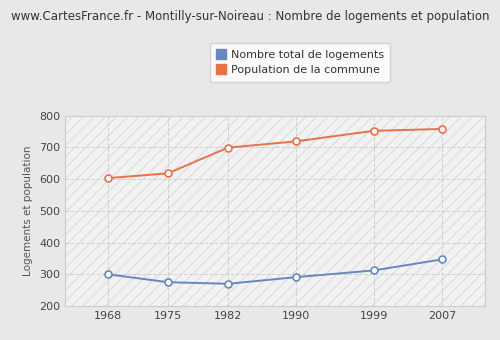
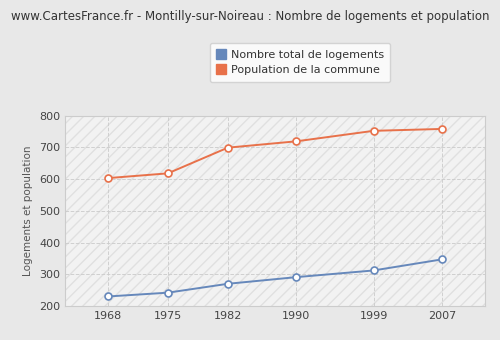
Nombre total de logements/1968: 300 -> 230
Nombre total de logements/1975: 275 -> 242
